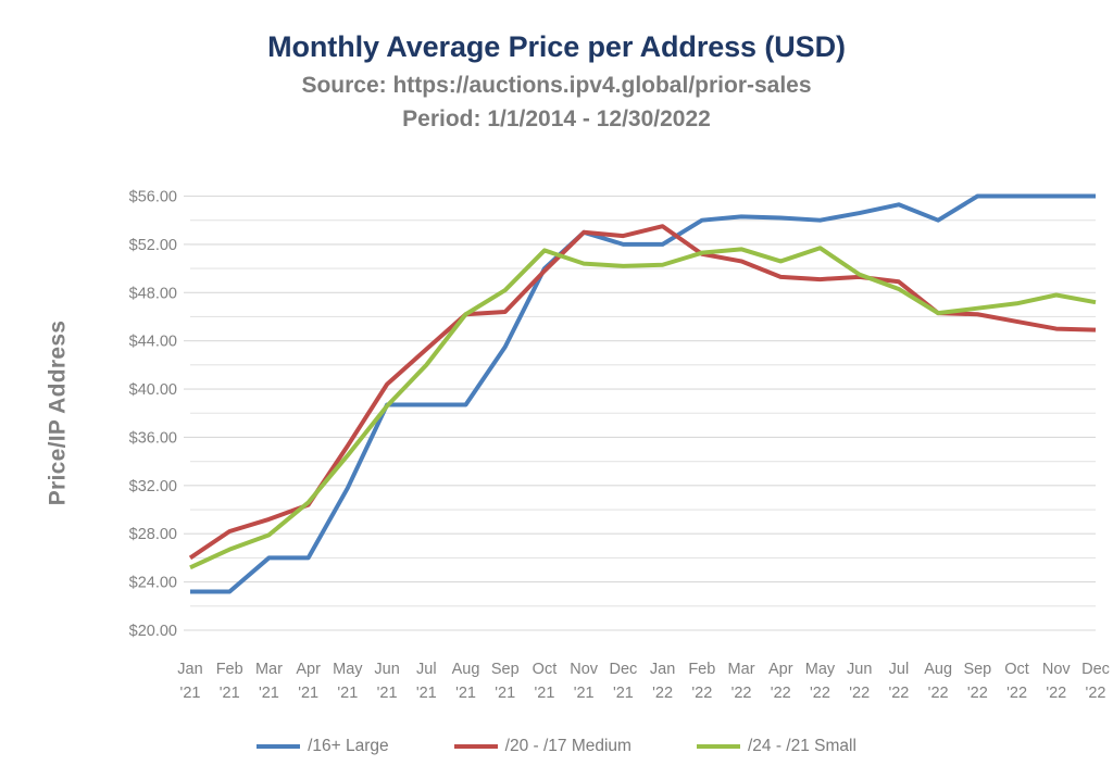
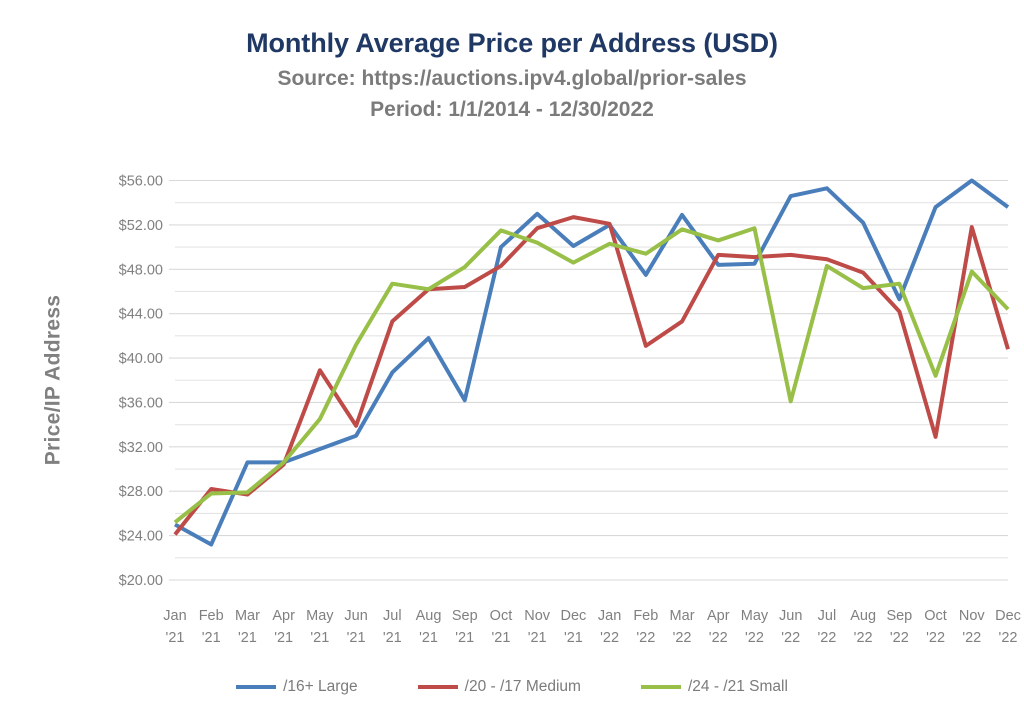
/16+ Large/Jan '21: $23.2 -> $25.0
/20 - /17 Medium/Jan '21: $26.0 -> $24.1
/24 - /21 Small/Feb '21: $26.7 -> $27.8
/16+ Large/Mar '21: $26.0 -> $30.6
/20 - /17 Medium/Mar '21: $29.2 -> $27.7
/16+ Large/Apr '21: $26.0 -> $30.6
/20 - /17 Medium/May '21: $35.3 -> $38.9
/16+ Large/Jun '21: $38.7 -> $33.0
/20 - /17 Medium/Jun '21: $40.4 -> $33.9
/24 - /21 Small/Jun '21: $38.6 -> $41.2
/24 - /21 Small/Jul '21: $42.0 -> $46.7
/16+ Large/Aug '21: $38.7 -> $41.8
/16+ Large/Sep '21: $43.5 -> $36.2
/20 - /17 Medium/Oct '21: $49.8 -> $48.3
/20 - /17 Medium/Nov '21: $53.0 -> $51.7
/16+ Large/Dec '21: $52.0 -> $50.1
/24 - /21 Small/Dec '21: $50.2 -> $48.6
/20 - /17 Medium/Jan '22: $53.5 -> $52.1
/16+ Large/Feb '22: $54.0 -> $47.5
/20 - /17 Medium/Feb '22: $51.2 -> $41.1
/24 - /21 Small/Feb '22: $51.3 -> $49.4
/16+ Large/Mar '22: $54.3 -> $52.9
/20 - /17 Medium/Mar '22: $50.6 -> $43.3
/16+ Large/Apr '22: $54.2 -> $48.4
/16+ Large/May '22: $54.0 -> $48.5
/24 - /21 Small/Jun '22: $49.5 -> $36.1
/16+ Large/Aug '22: $54.0 -> $52.2
/20 - /17 Medium/Aug '22: $46.3 -> $47.7
/16+ Large/Sep '22: $56.0 -> $45.3
/20 - /17 Medium/Sep '22: $46.2 -> $44.2
/16+ Large/Oct '22: $56.0 -> $53.6
/20 - /17 Medium/Oct '22: $45.6 -> $32.9
/24 - /21 Small/Oct '22: $47.1 -> $38.4
/20 - /17 Medium/Nov '22: $45.0 -> $51.8
/16+ Large/Dec '22: $56.0 -> $53.6
/20 - /17 Medium/Dec '22: $44.9 -> $40.8
/24 - /21 Small/Dec '22: $47.2 -> $44.4
